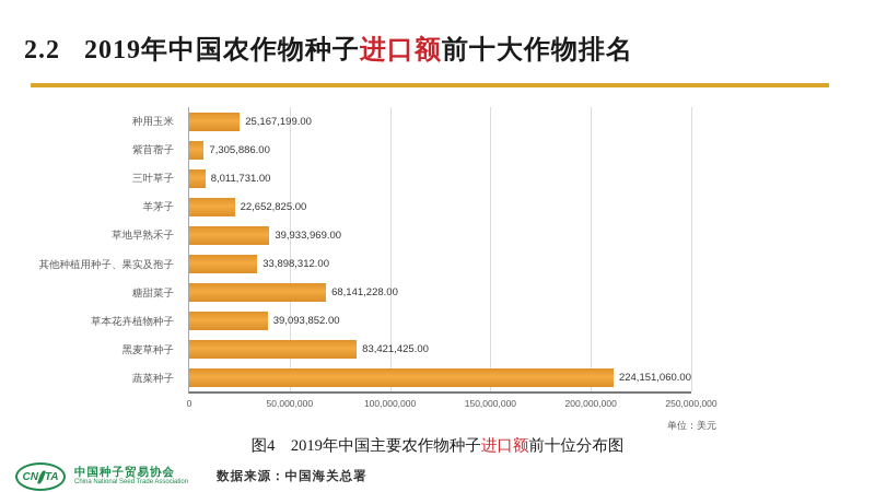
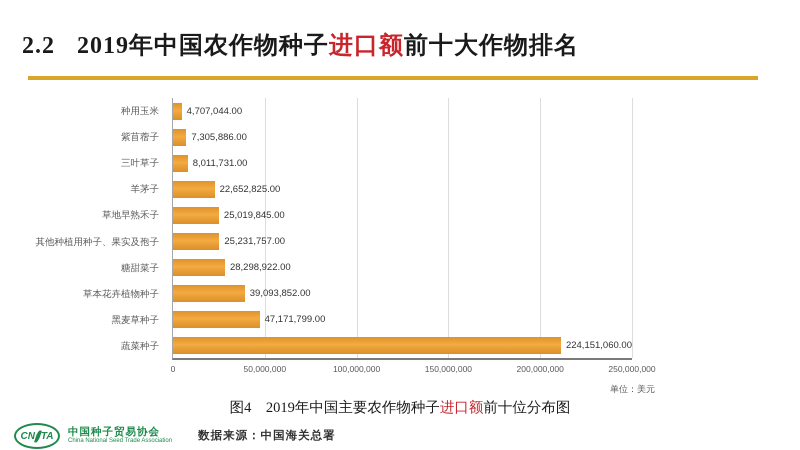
种用玉米: 25,167,199.00 -> 4,707,044.00
草地早熟禾子: 39,933,969.00 -> 25,019,845.00
其他种植用种子、果实及孢子: 33,898,312.00 -> 25,231,757.00
糖甜菜子: 68,141,228.00 -> 28,298,922.00
黑麦草种子: 83,421,425.00 -> 47,171,799.00
